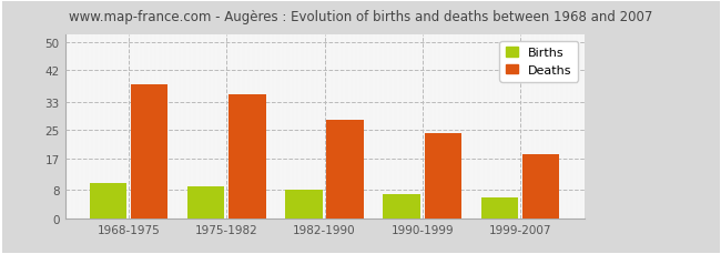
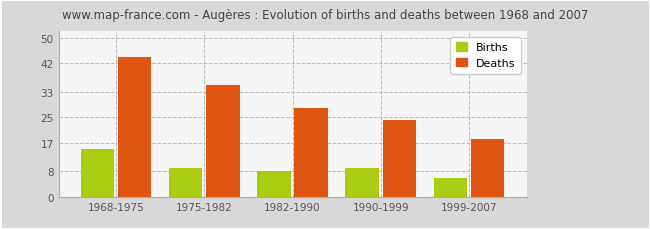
Births/1968-1975: 10 -> 15
Deaths/1968-1975: 38 -> 44
Births/1990-1999: 7 -> 9
